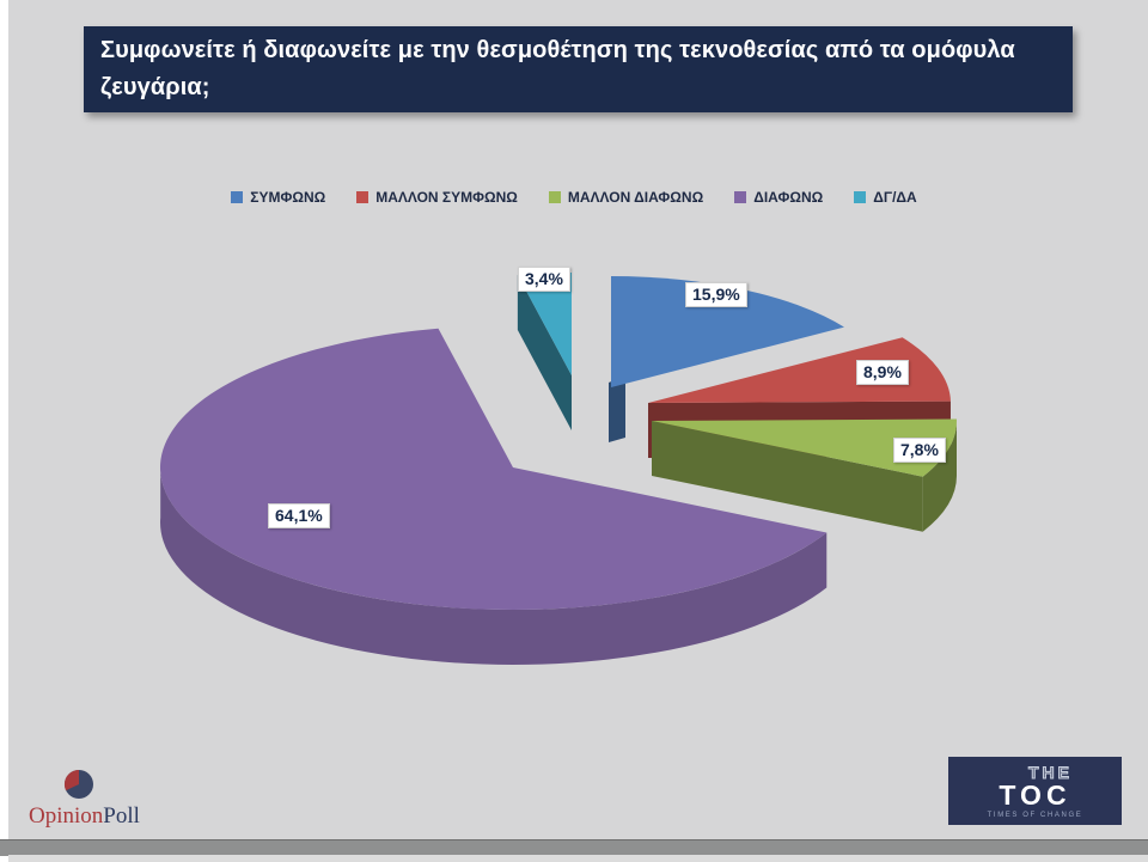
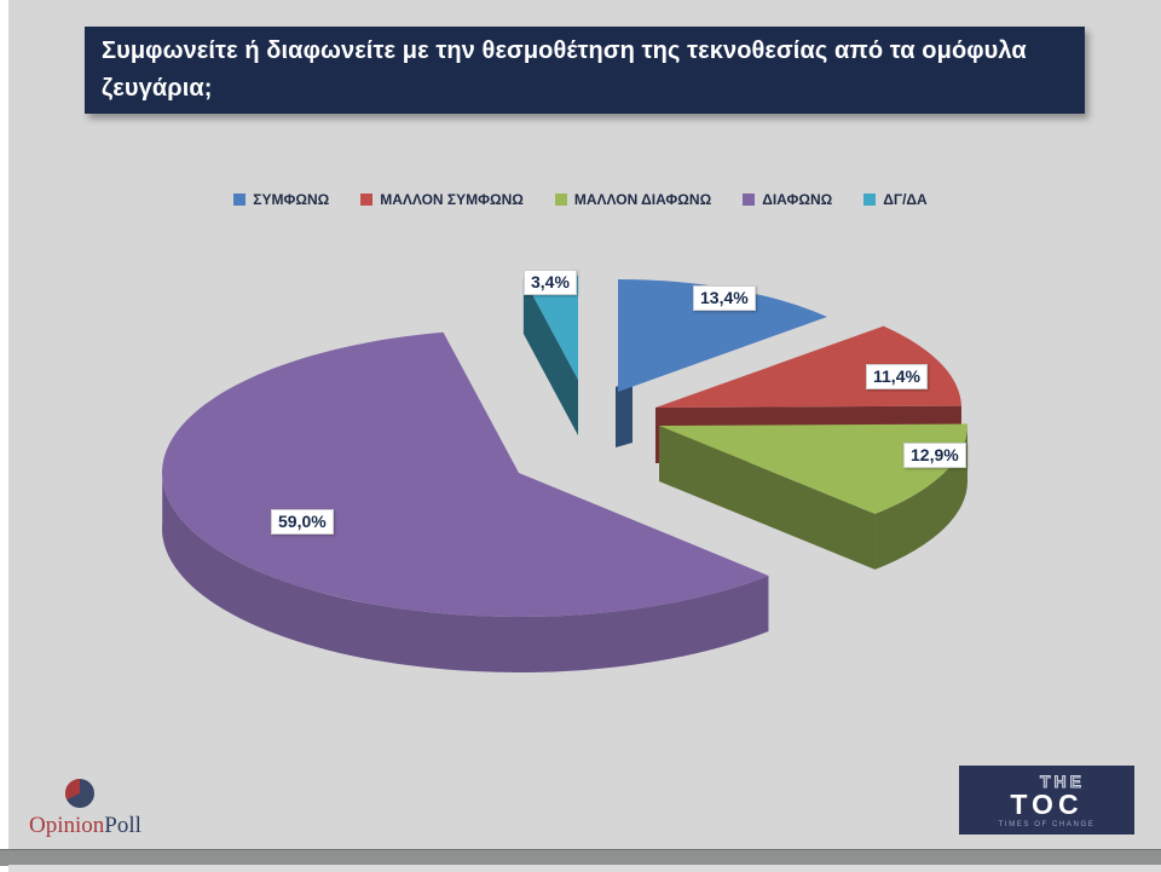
ΣΥΜΦΩΝΩ: 15,9% -> 13,4%
ΜΑΛΛΟΝ ΣΥΜΦΩΝΩ: 8,9% -> 11,4%
ΜΑΛΛΟΝ ΔΙΑΦΩΝΩ: 7,8% -> 12,9%
ΔΙΑΦΩΝΩ: 64,1% -> 59,0%
